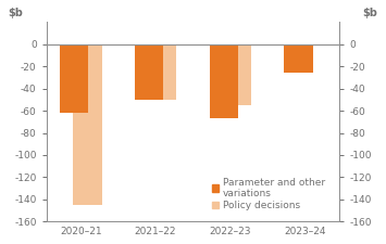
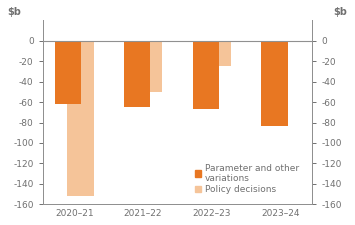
Policy decisions/2020–21: -145 -> -152
Parameter and other variations/2021–22: -50 -> -65
Policy decisions/2022–23: -55 -> -25
Parameter and other variations/2023–24: -26 -> -83
